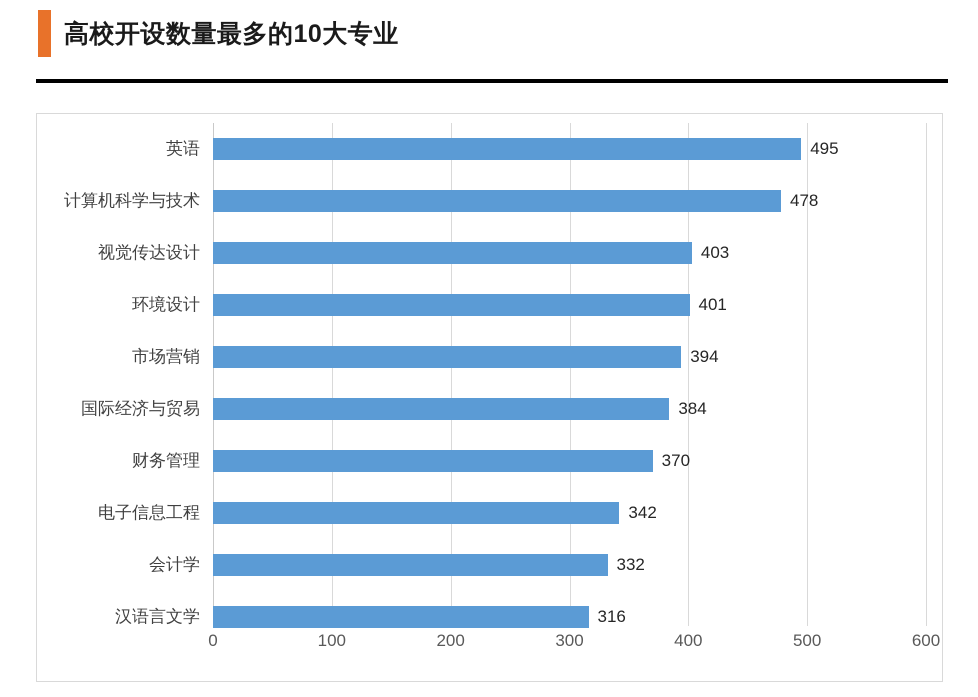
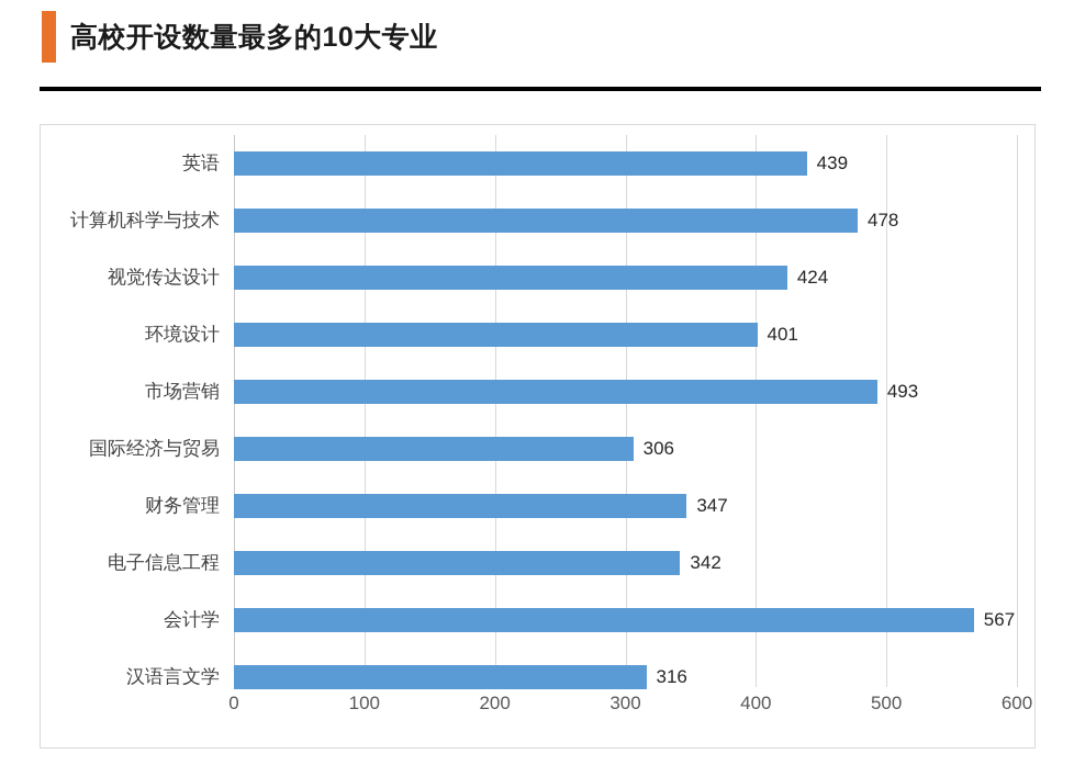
英语: 495 -> 439
视觉传达设计: 403 -> 424
市场营销: 394 -> 493
国际经济与贸易: 384 -> 306
财务管理: 370 -> 347
会计学: 332 -> 567
